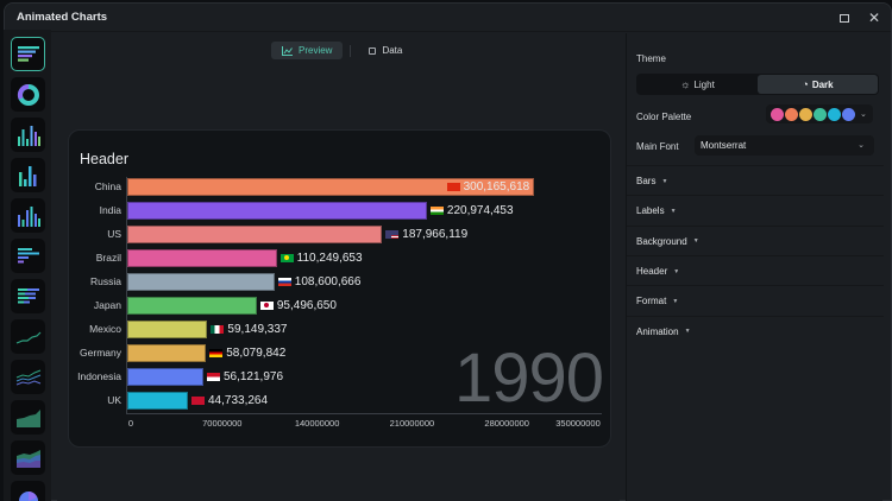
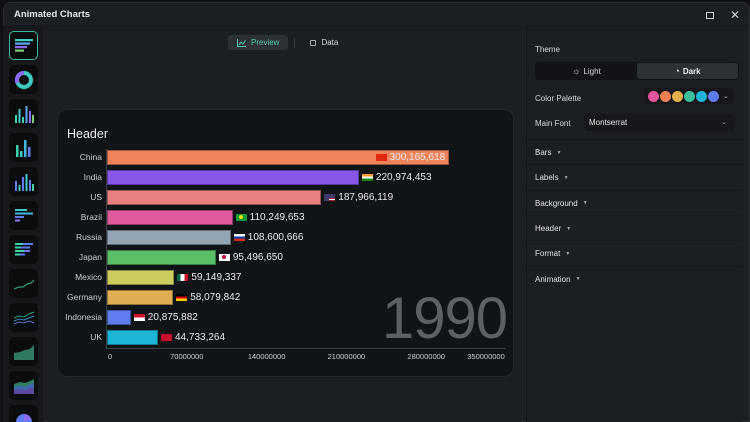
Indonesia: 56,121,976 -> 20,875,882
